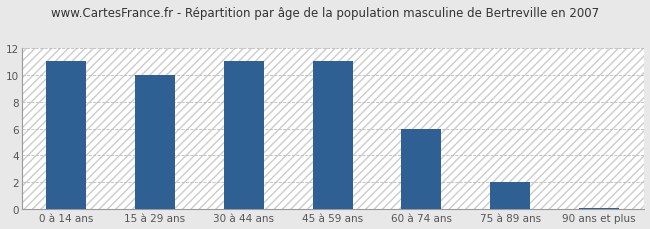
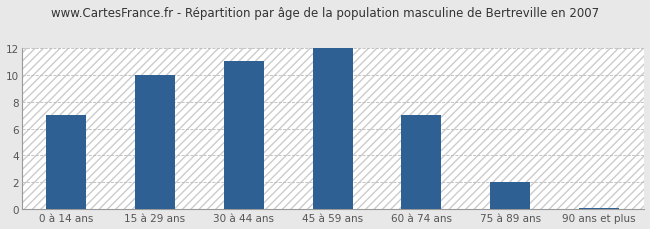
0 à 14 ans: 11.0 -> 7.0
45 à 59 ans: 11.0 -> 12.0
60 à 74 ans: 6.0 -> 7.0
